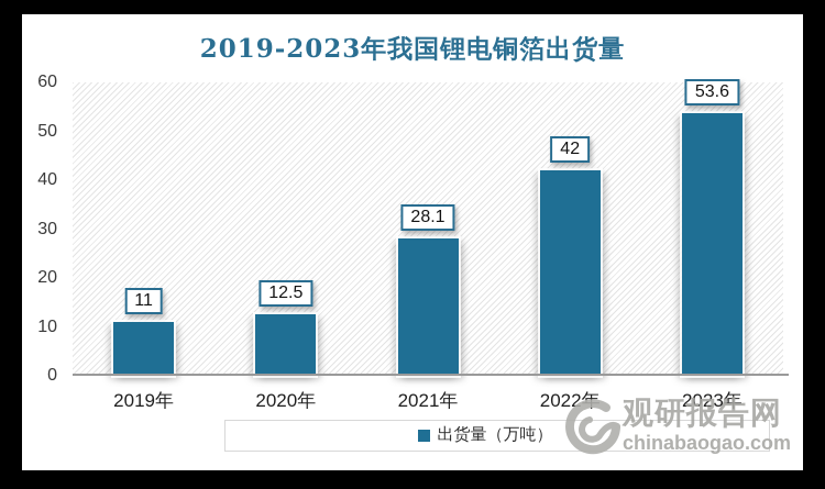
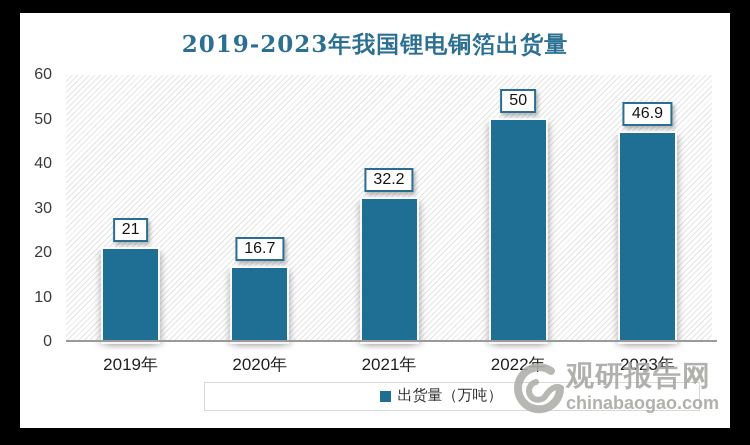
2019年: 11 -> 21
2020年: 12.5 -> 16.7
2021年: 28.1 -> 32.2
2022年: 42 -> 50
2023年: 53.6 -> 46.9
